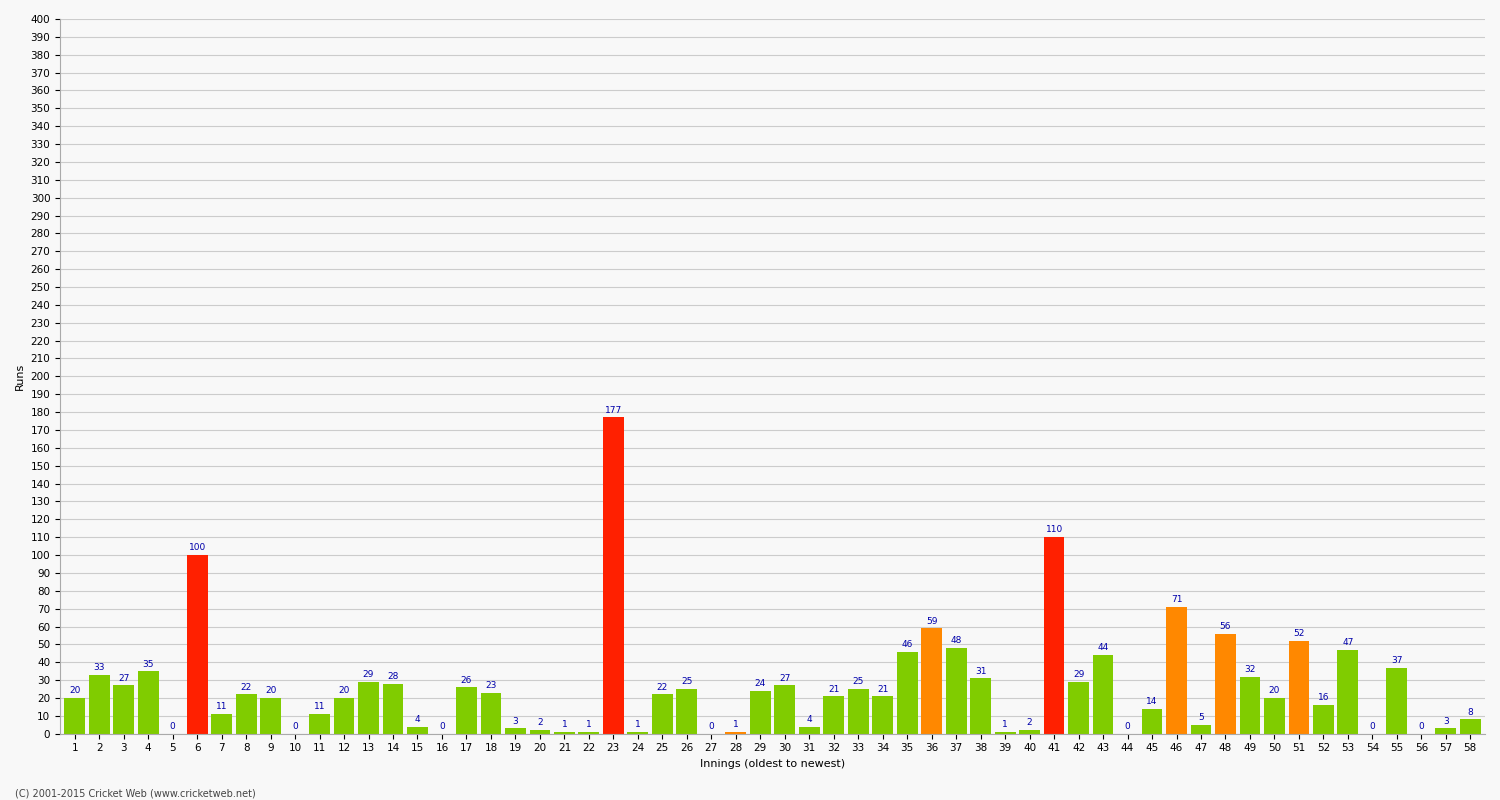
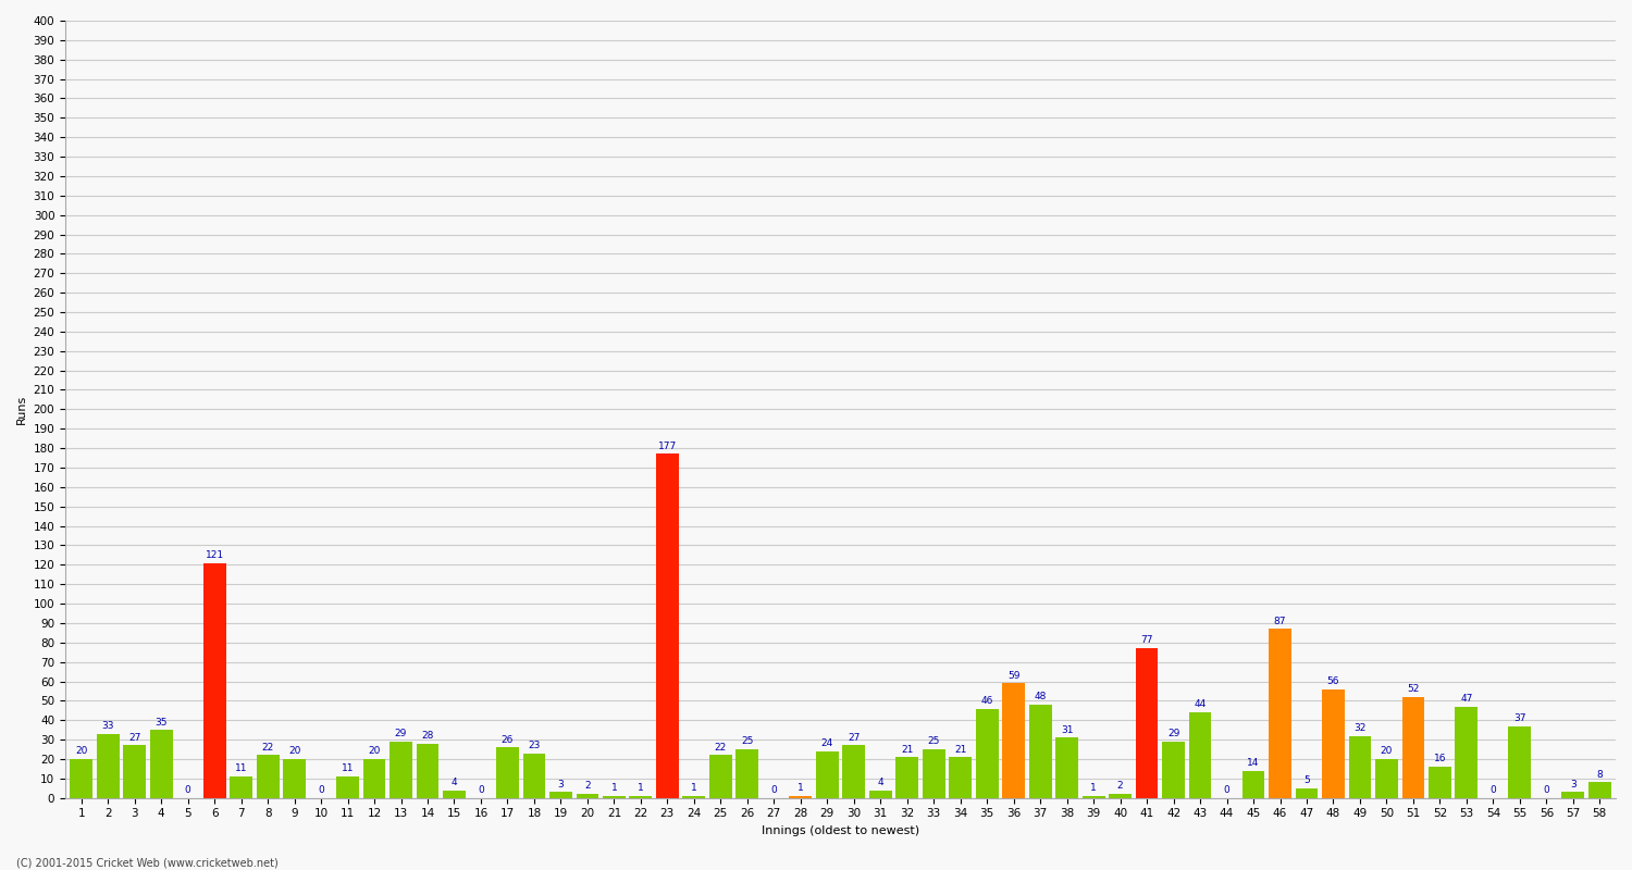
6: 100 -> 121
41: 110 -> 77
46: 71 -> 87
